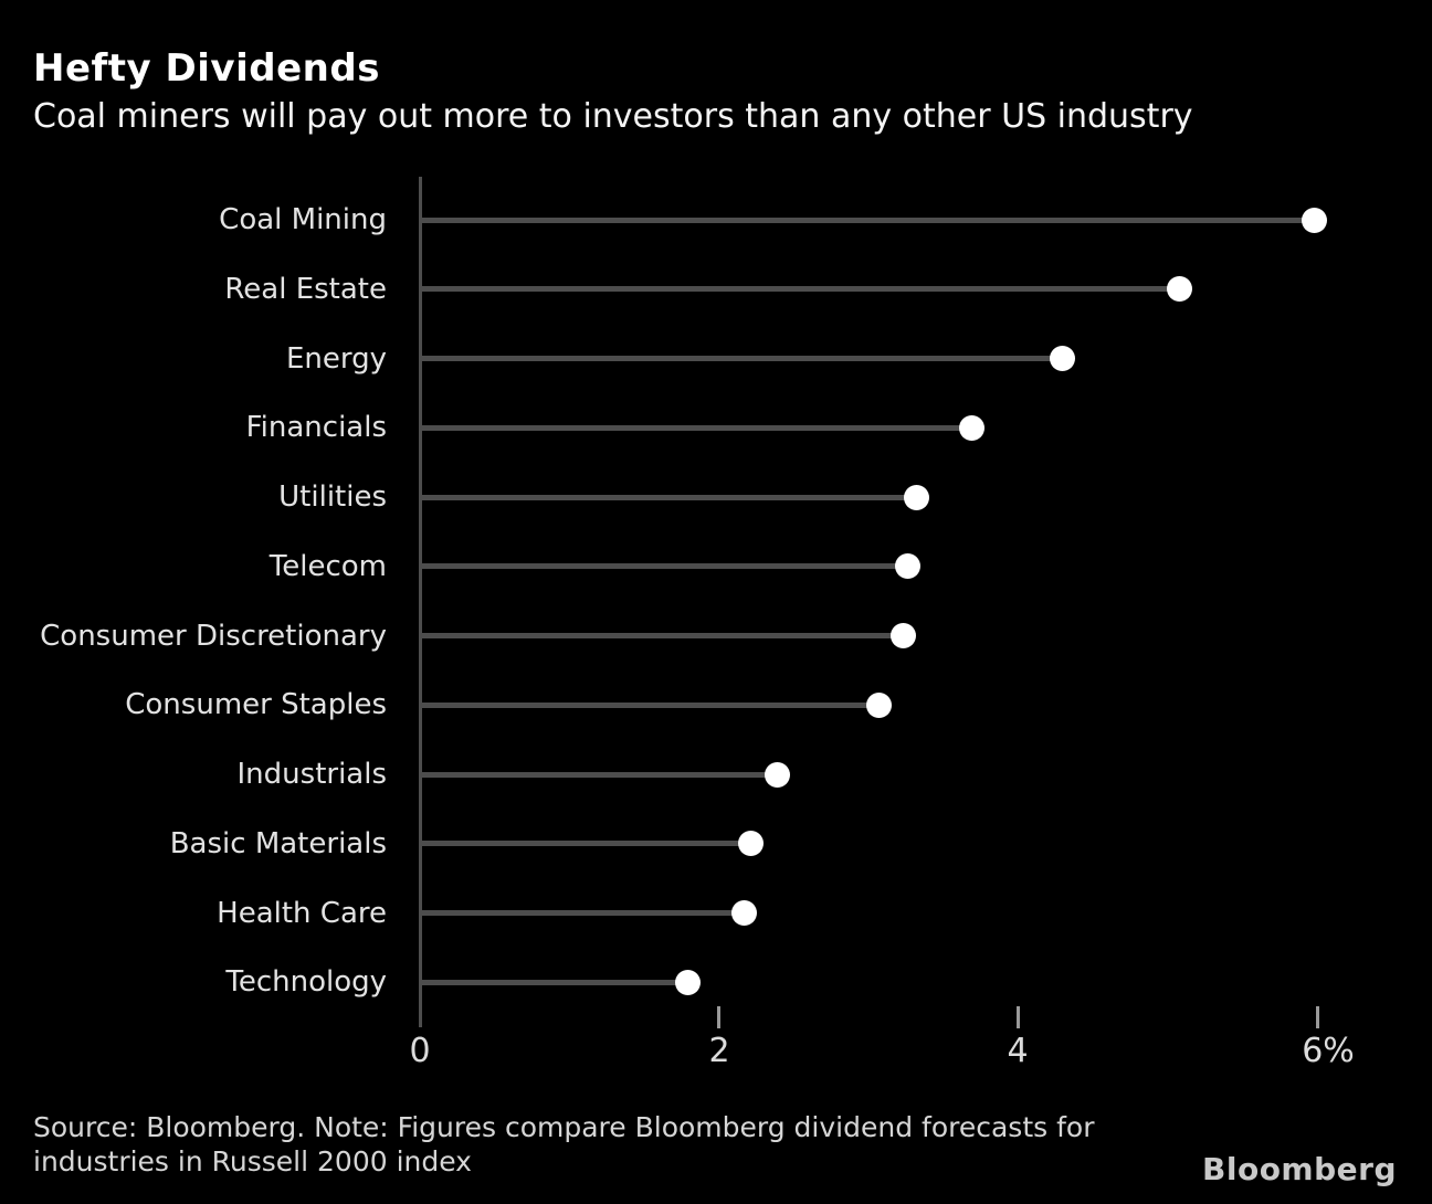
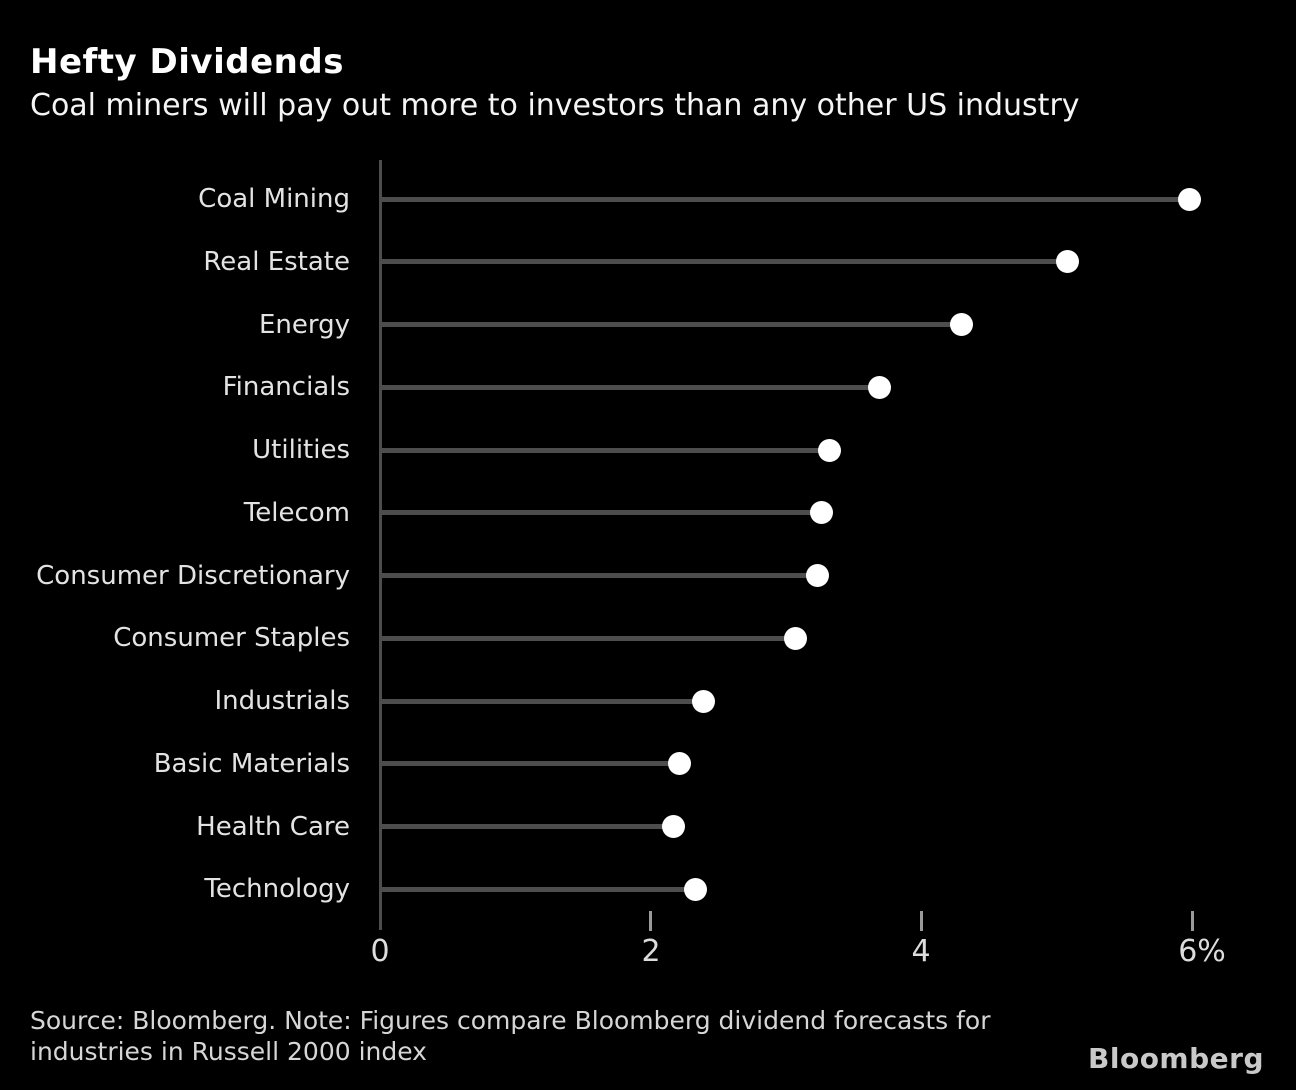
Technology: 1.79% -> 2.33%
